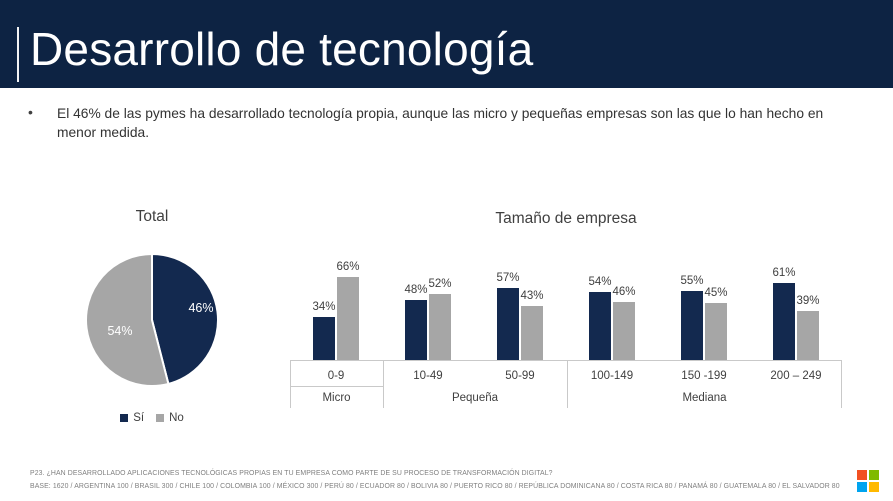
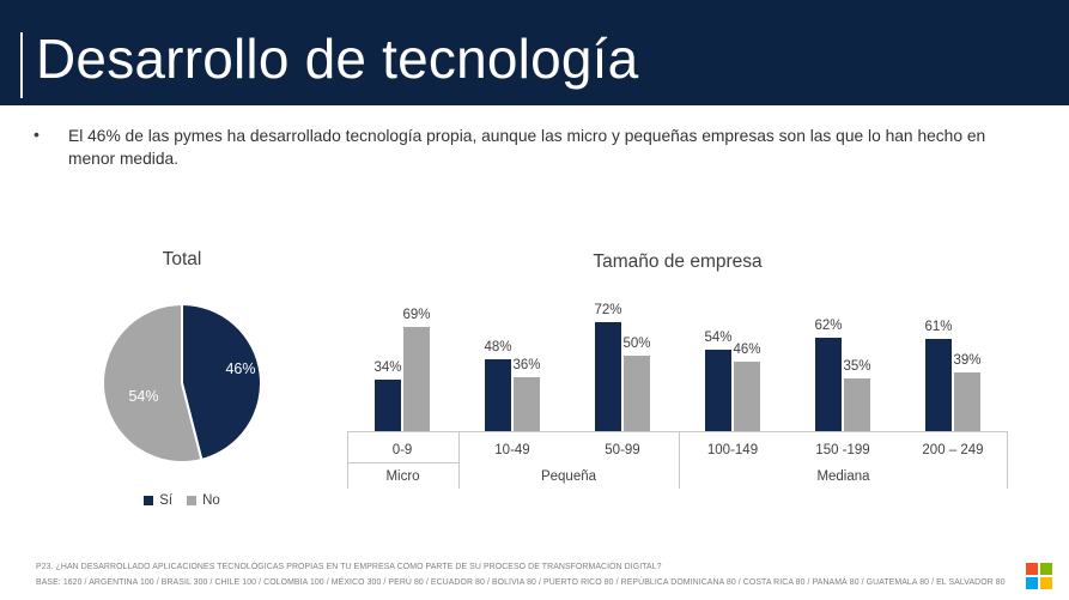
Tamaño de empresa/No/0-9: 66% -> 69%
Tamaño de empresa/No/10-49: 52% -> 36%
Tamaño de empresa/Sí/50-99: 57% -> 72%
Tamaño de empresa/No/50-99: 43% -> 50%
Tamaño de empresa/Sí/150 -199: 55% -> 62%
Tamaño de empresa/No/150 -199: 45% -> 35%
